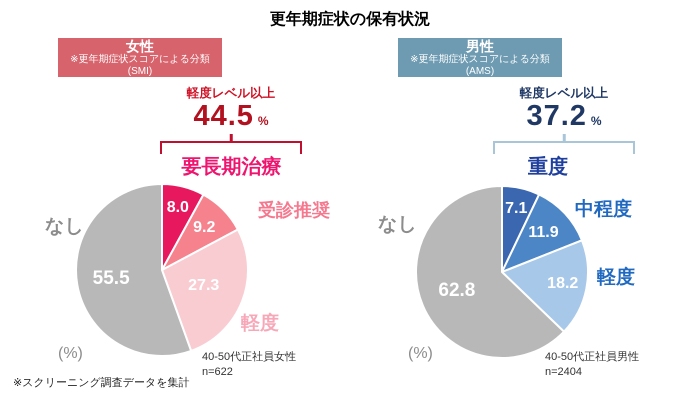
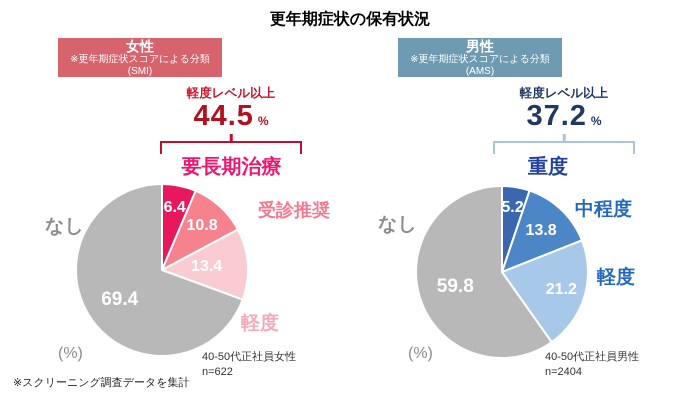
女性/要長期治療: 8.0 -> 6.4
女性/受診推奨: 9.2 -> 10.8
女性/軽度: 27.3 -> 13.4
女性/なし: 55.5 -> 69.4
男性/重度: 7.1 -> 5.2
男性/中程度: 11.9 -> 13.8
男性/軽度: 18.2 -> 21.2
男性/なし: 62.8 -> 59.8
